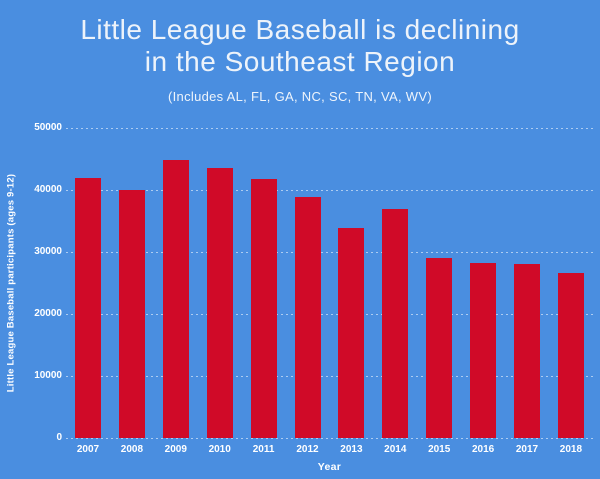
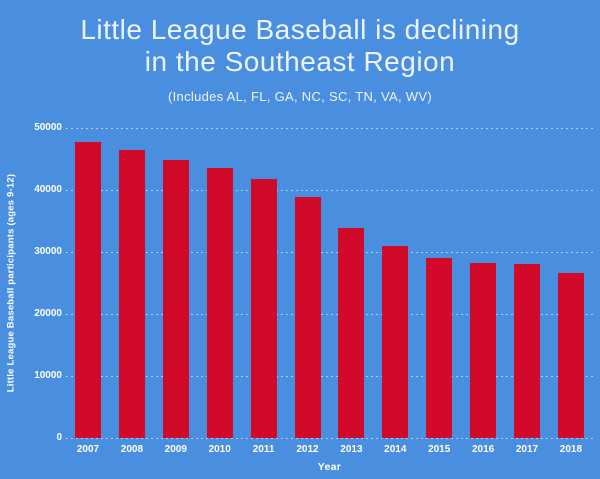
2007: 42000 -> 48000
2008: 40000 -> 46000
2014: 37000 -> 31000
